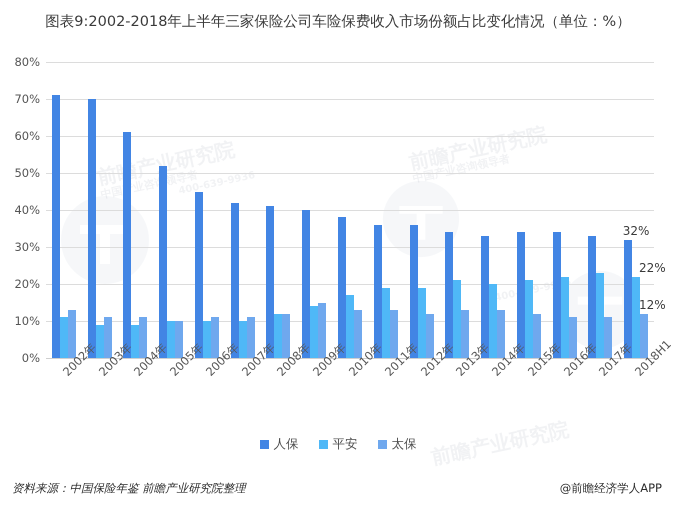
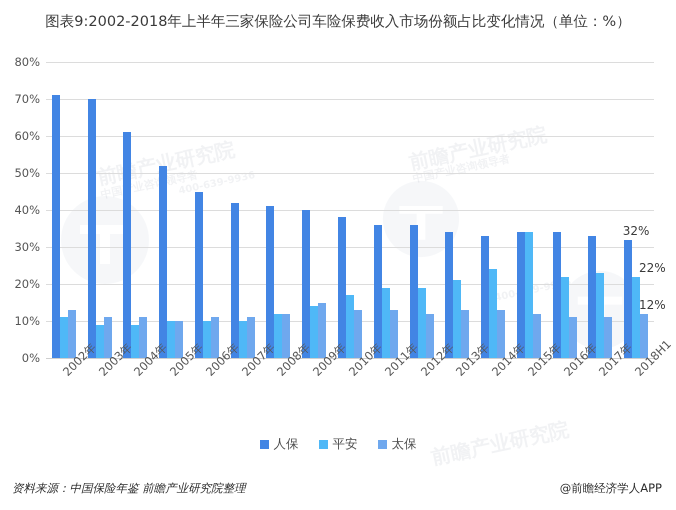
平安/2014年: 20% -> 24%
平安/2015年: 21% -> 34%
